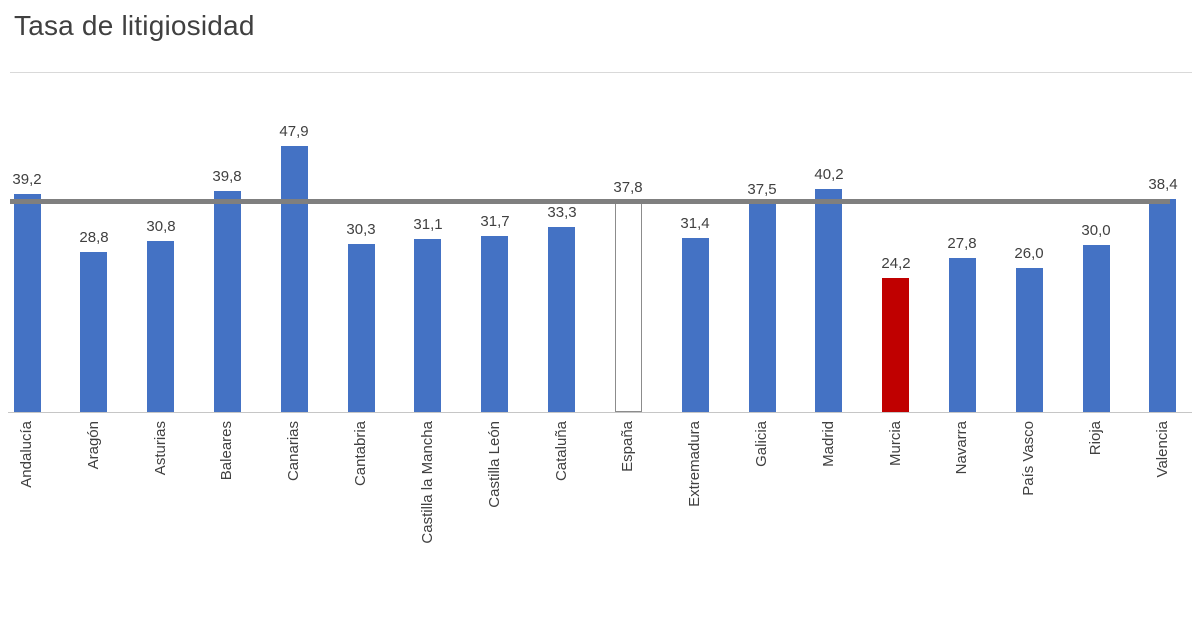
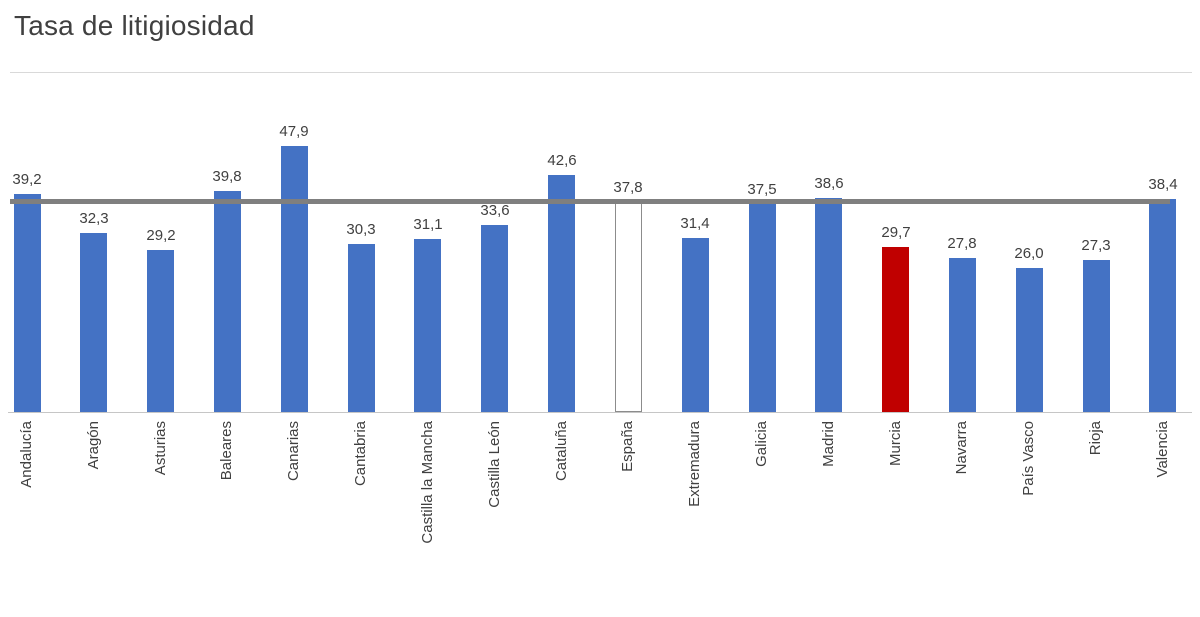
Aragón: 28,8 -> 32,3
Asturias: 30,8 -> 29,2
Castilla León: 31,7 -> 33,6
Cataluña: 33,3 -> 42,6
Madrid: 40,2 -> 38,6
Murcia: 24,2 -> 29,7
Rioja: 30,0 -> 27,3
